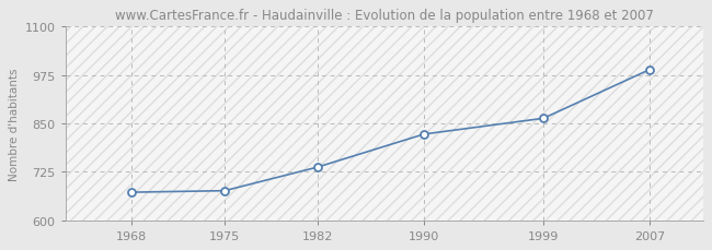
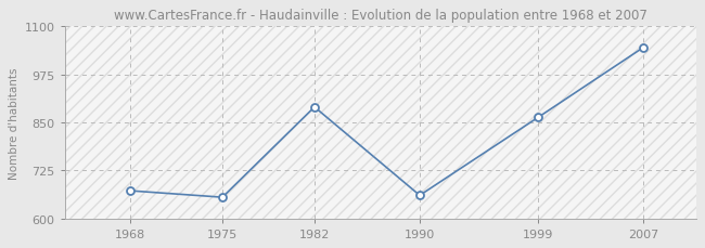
1975: 676 -> 655
1982: 737 -> 890
1990: 822 -> 660
2007: 989 -> 1045
